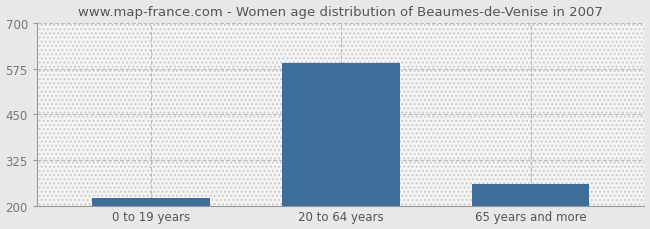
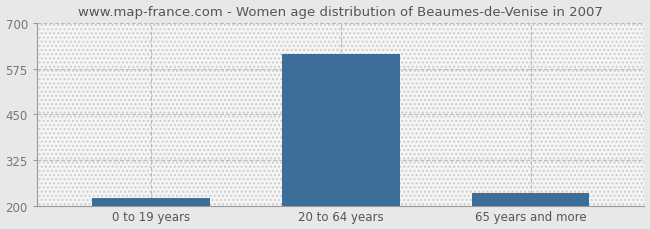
20 to 64 years: 590 -> 615
65 years and more: 258 -> 235
